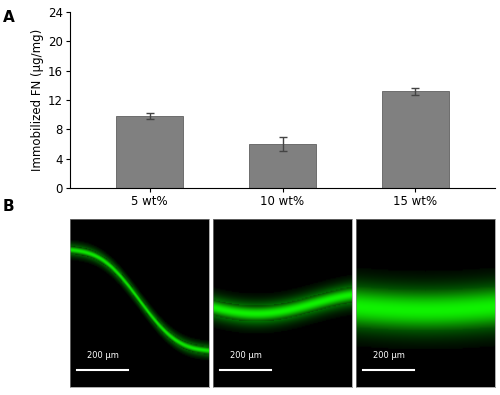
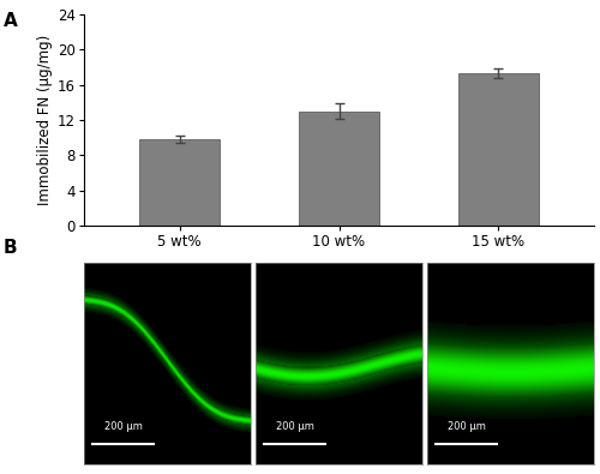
10 wt%: 6.0 -> 13.0
15 wt%: 13.2 -> 17.3
